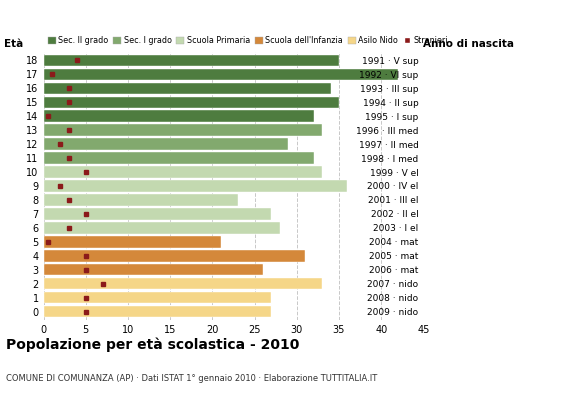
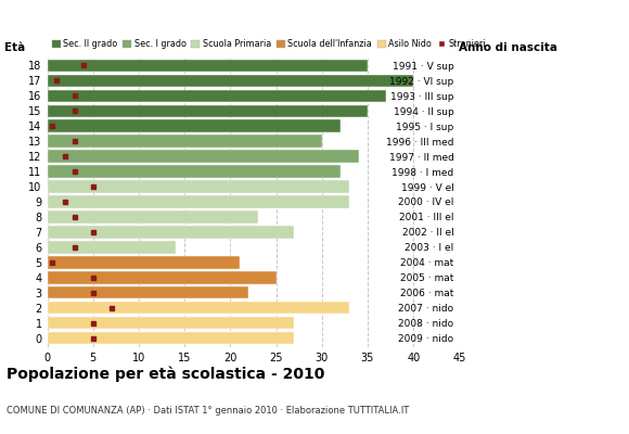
17: 42 -> 40
16: 34 -> 37
13: 33 -> 30
12: 29 -> 34
9: 36 -> 33
6: 28 -> 14
4: 31 -> 25
3: 26 -> 22
